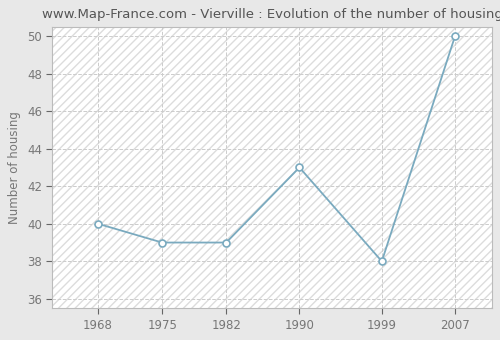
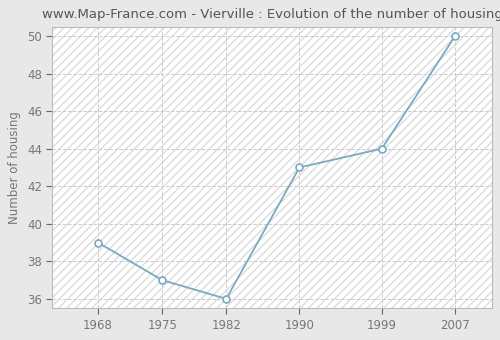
1968: 40 -> 39
1975: 39 -> 37
1982: 39 -> 36
1999: 38 -> 44
